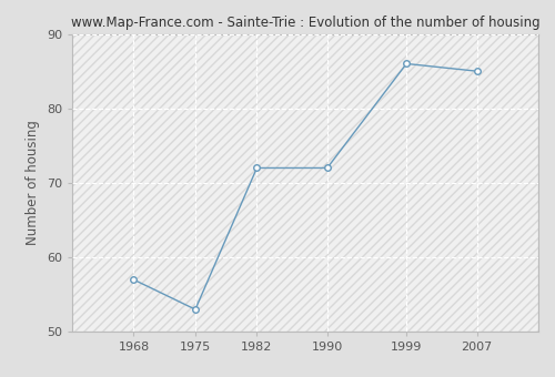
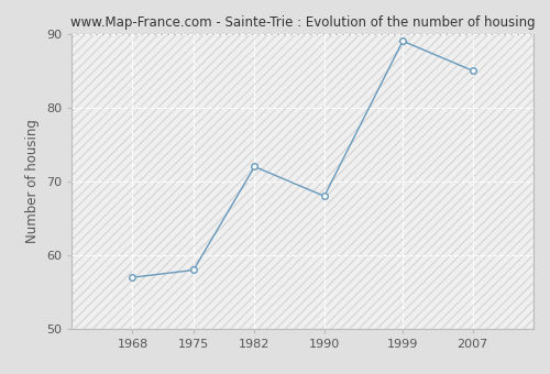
1975: 53 -> 58
1990: 72 -> 68
1999: 86 -> 89
